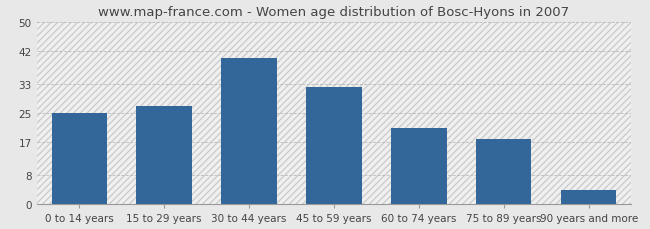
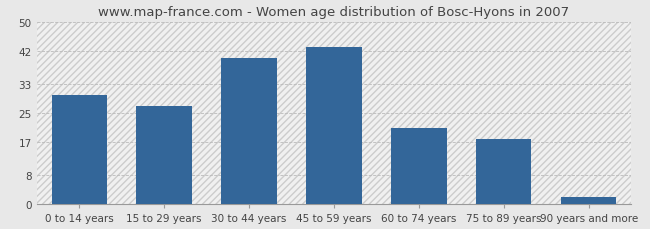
0 to 14 years: 25 -> 30
45 to 59 years: 32 -> 43
90 years and more: 4 -> 2
